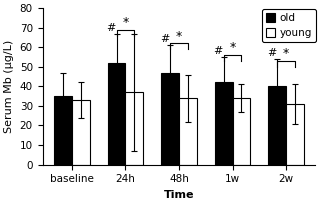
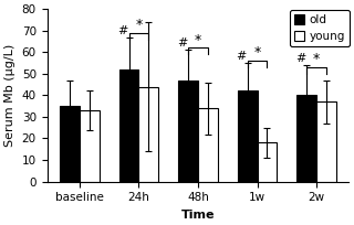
young/24h: 37 -> 44
young/1w: 34 -> 18
young/2w: 31 -> 37
